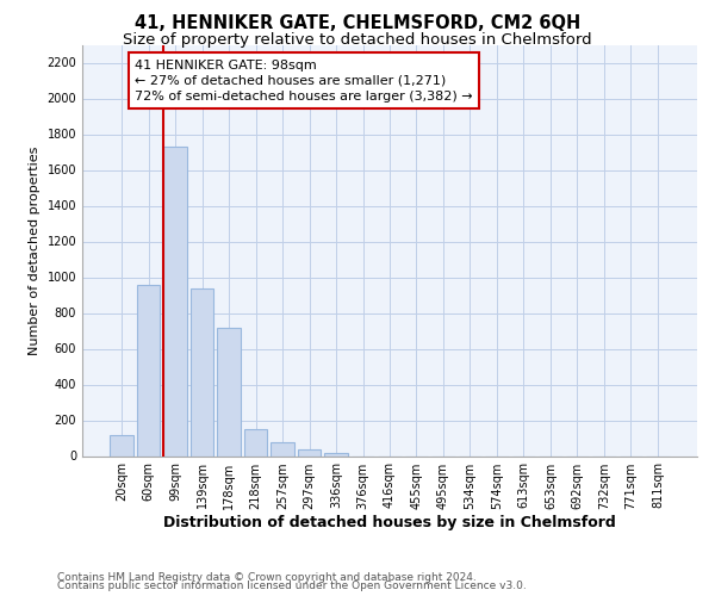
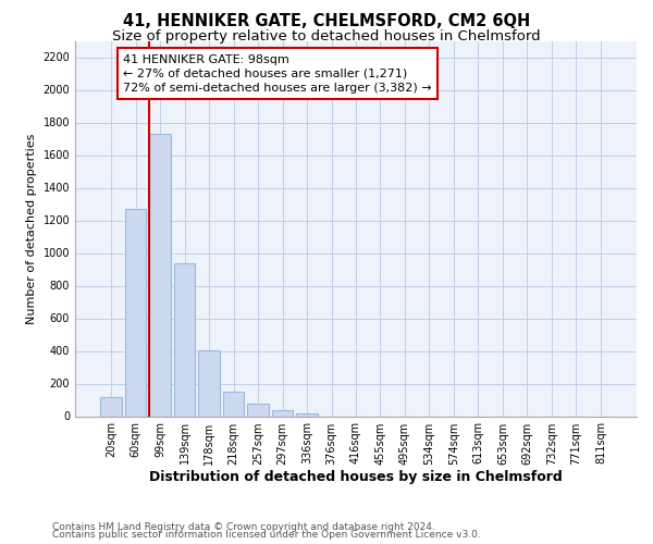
60sqm: 960 -> 1270
178sqm: 720 -> 400
